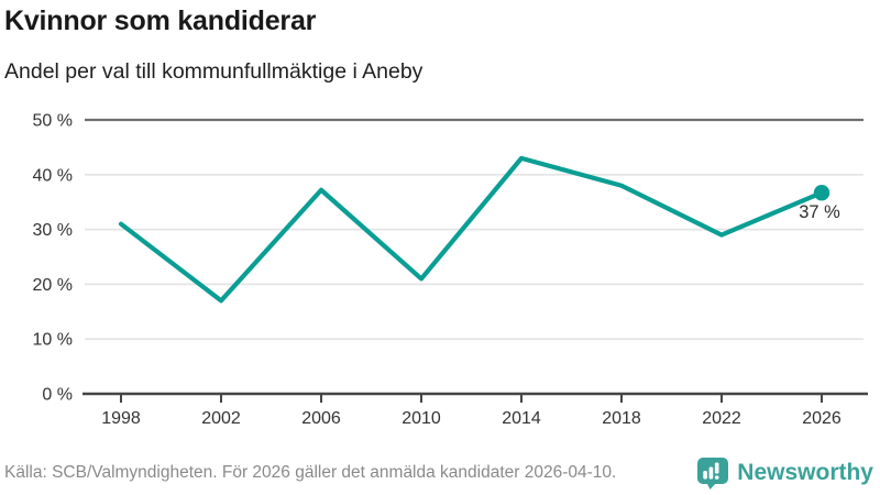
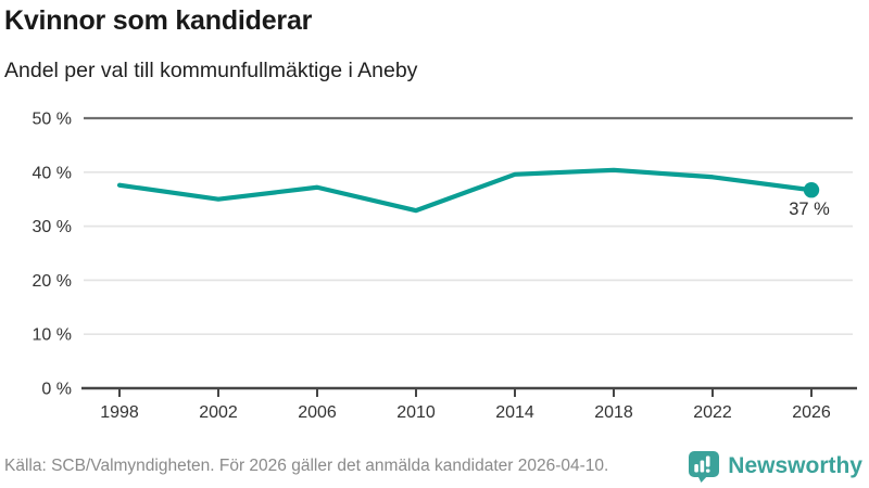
1998: 31% -> 38%
2002: 17% -> 35%
2010: 21% -> 33%
2014: 43% -> 40%
2018: 38% -> 40%
2022: 29% -> 39%
